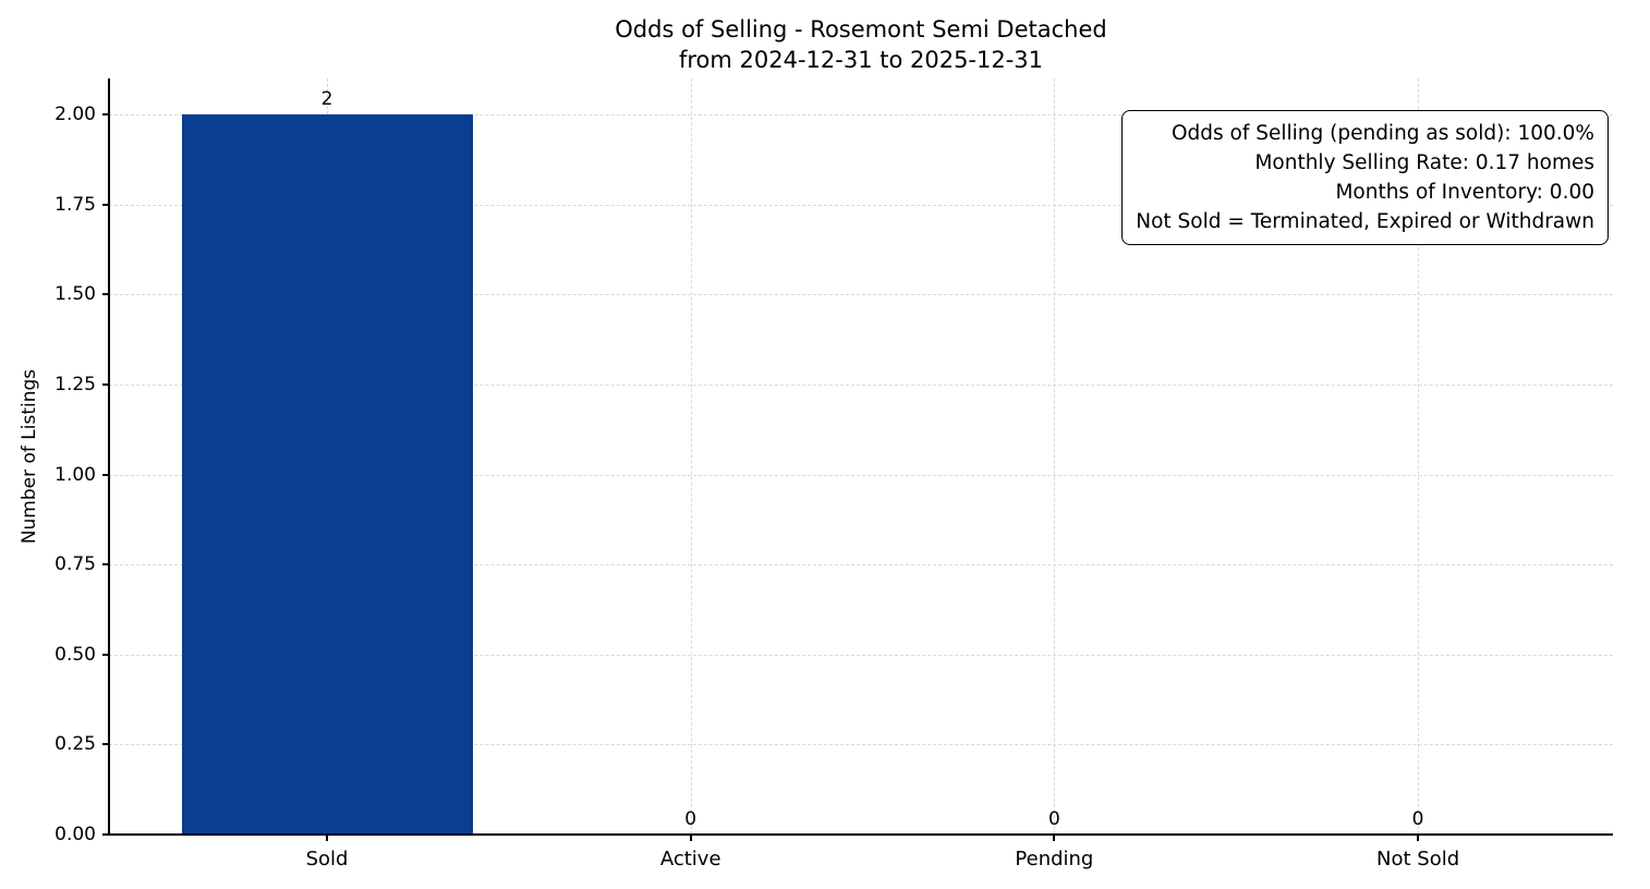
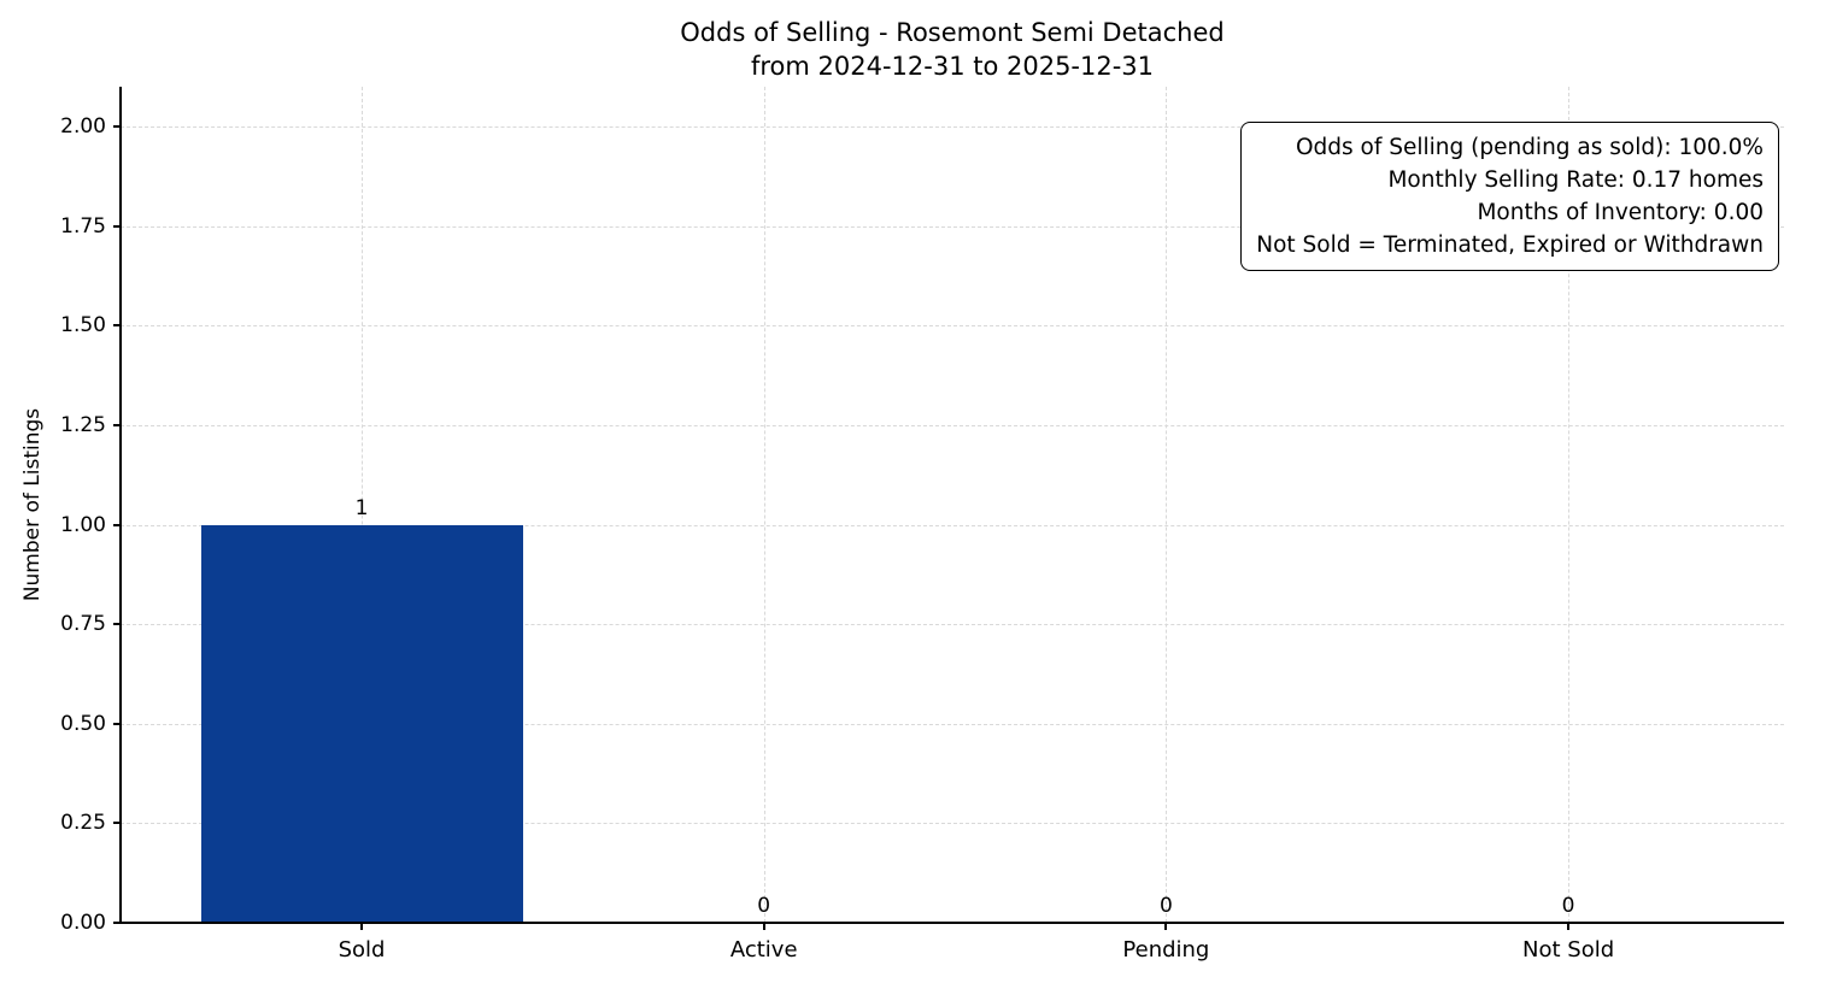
Sold: 2 -> 1
